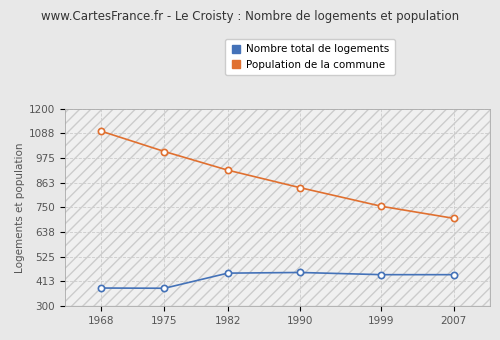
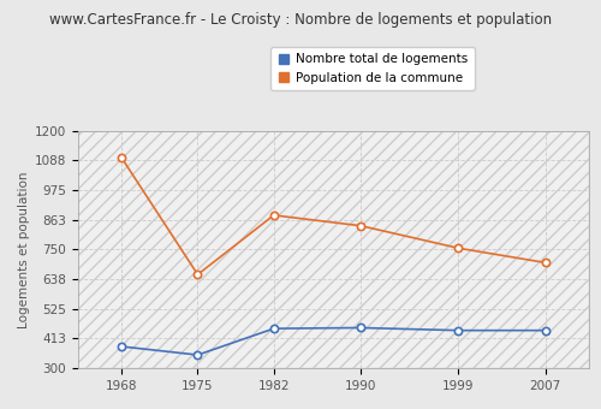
Nombre total de logements/1975: 381 -> 350
Population de la commune/1975: 1005 -> 655
Population de la commune/1982: 920 -> 880
